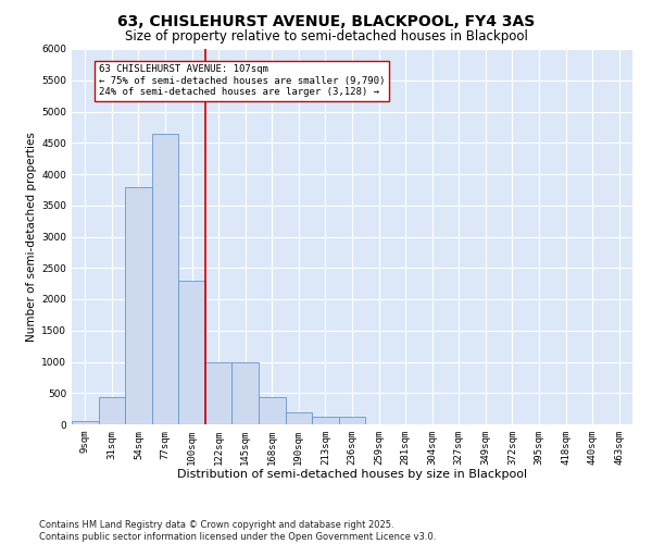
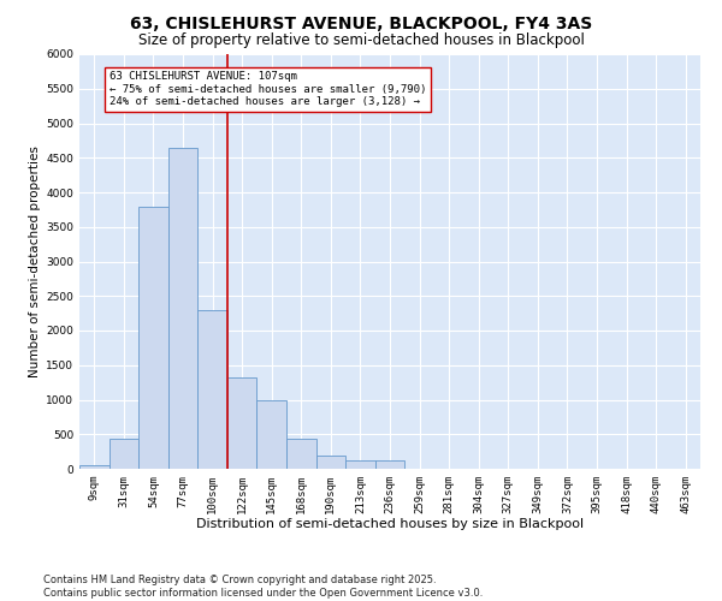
122sqm: 1000 -> 1320
